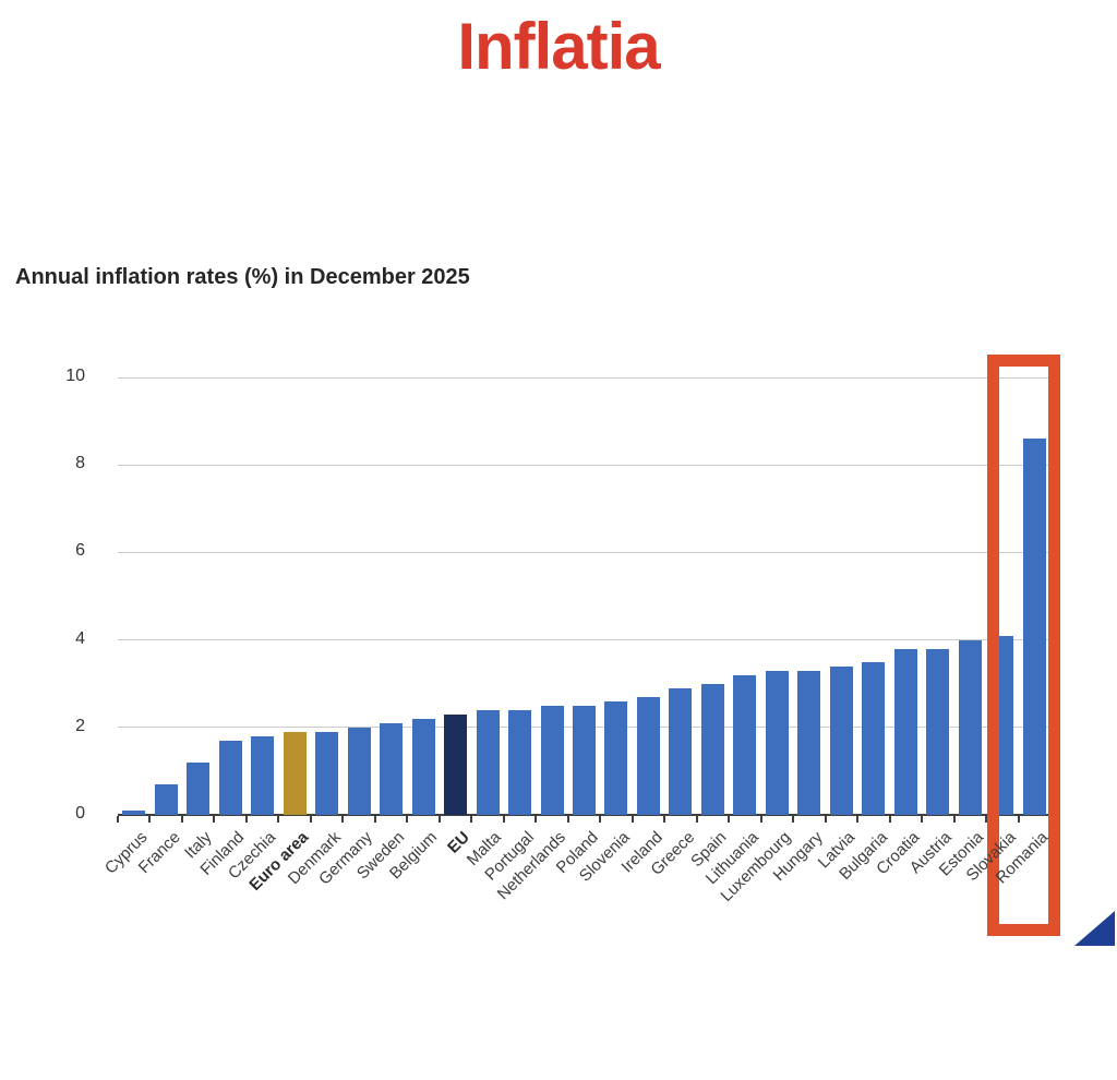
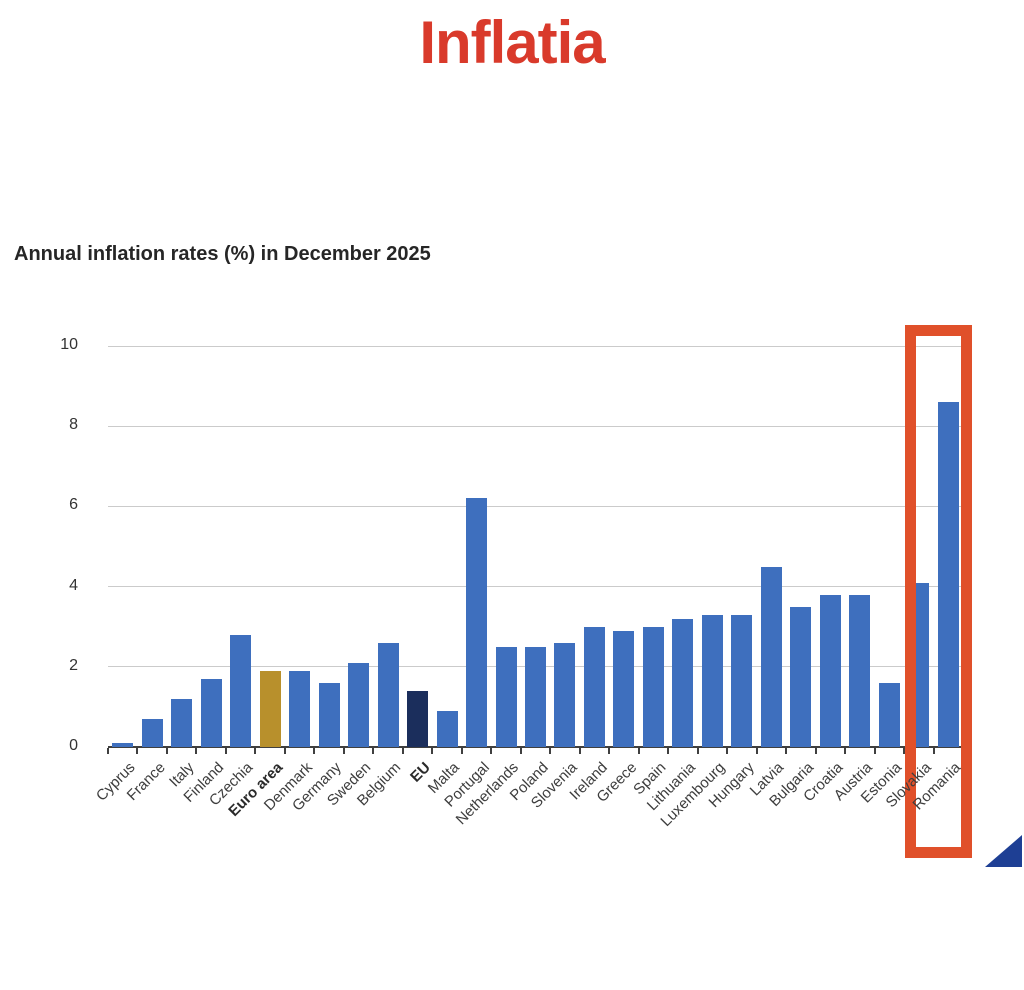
Czechia: 1.8 -> 2.8
Germany: 2.0 -> 1.6
Belgium: 2.2 -> 2.6
EU: 2.3 -> 1.4
Malta: 2.4 -> 0.9
Portugal: 2.4 -> 6.2
Ireland: 2.7 -> 3.0
Latvia: 3.4 -> 4.5
Estonia: 4.0 -> 1.6
